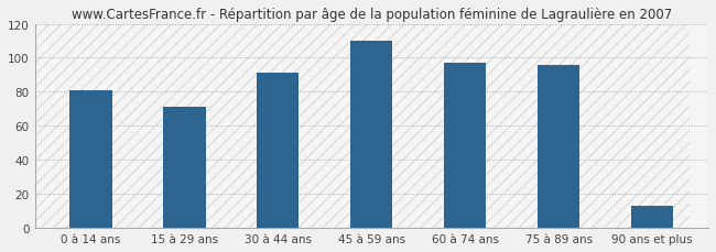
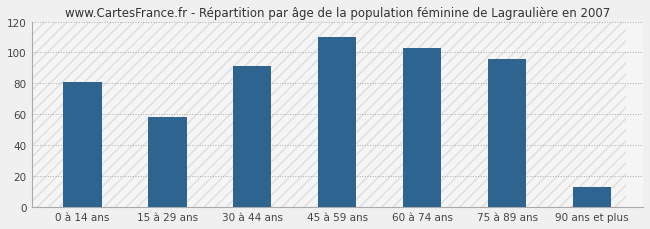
15 à 29 ans: 71 -> 58
60 à 74 ans: 97 -> 103
